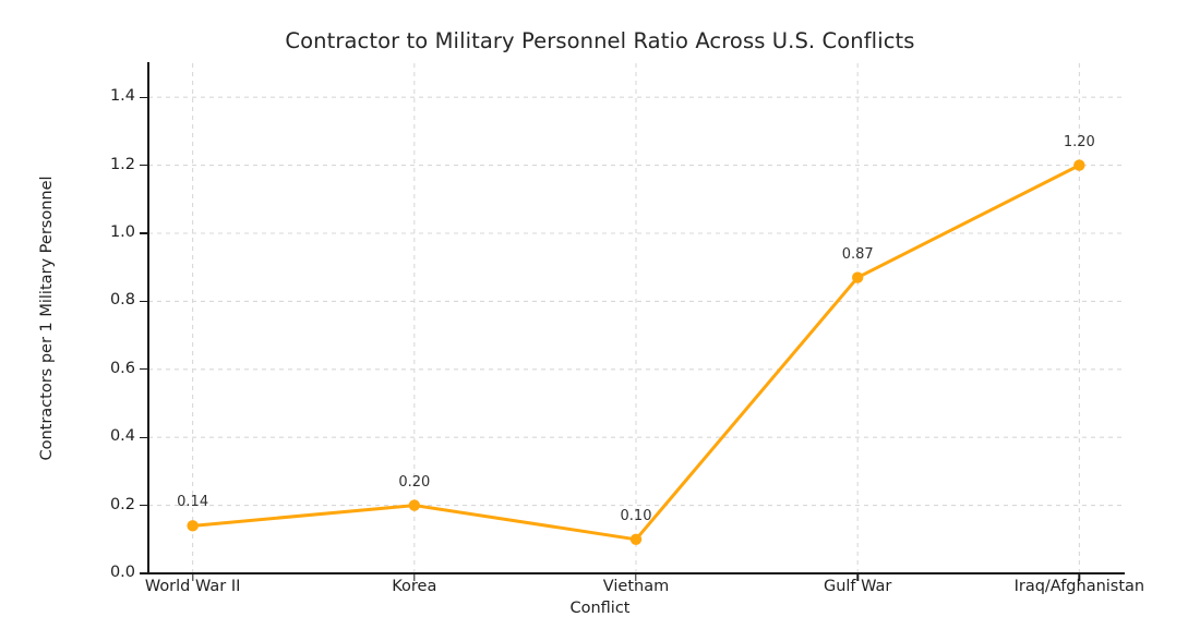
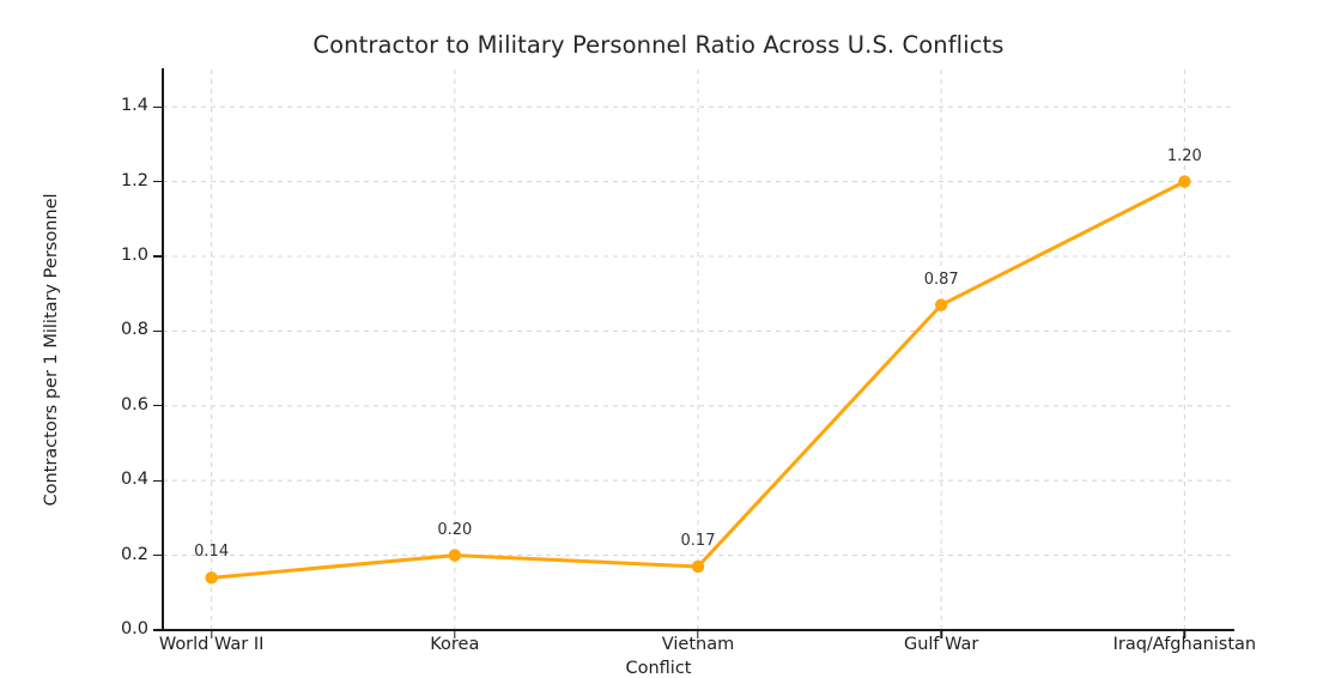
Vietnam: 0.10 -> 0.17
